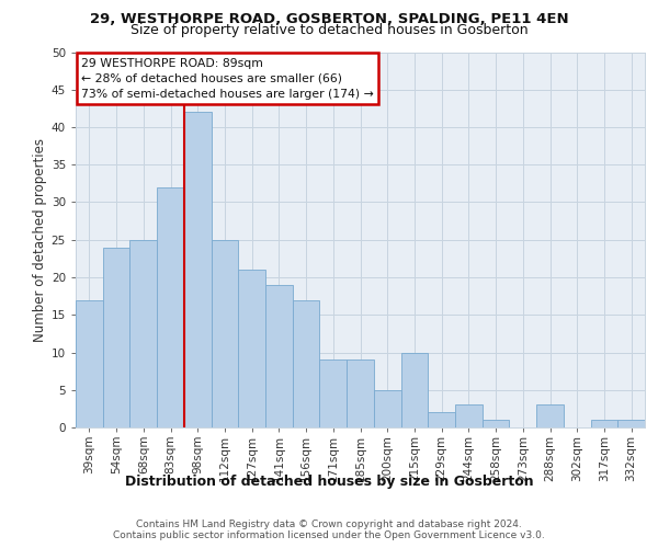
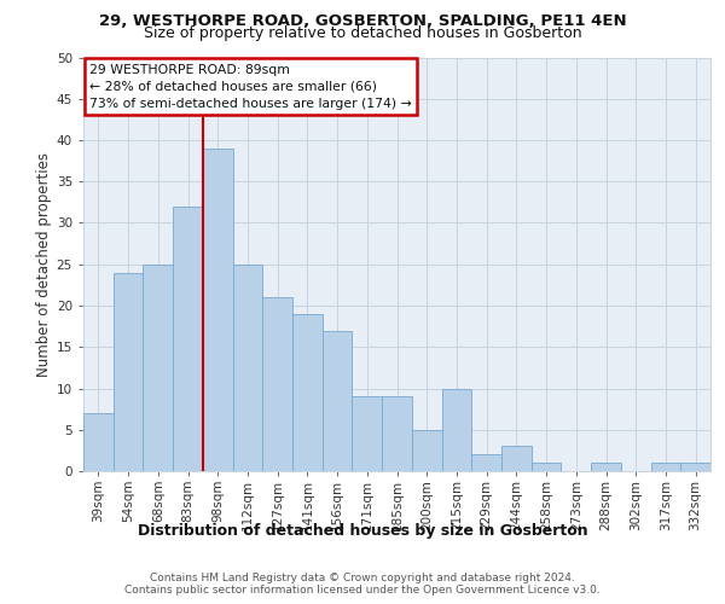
39sqm: 17 -> 7
98sqm: 42 -> 39
288sqm: 3 -> 1
